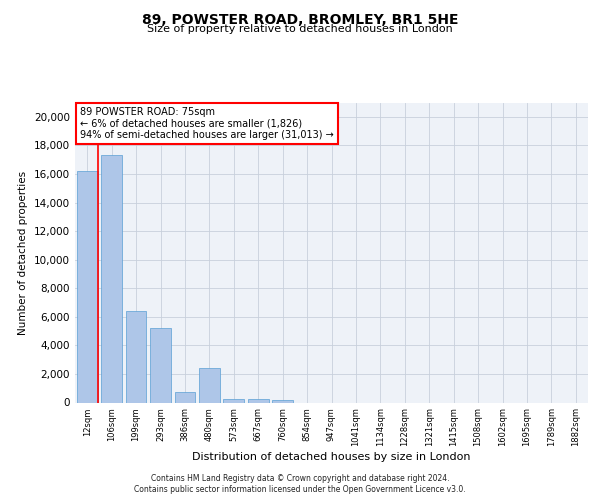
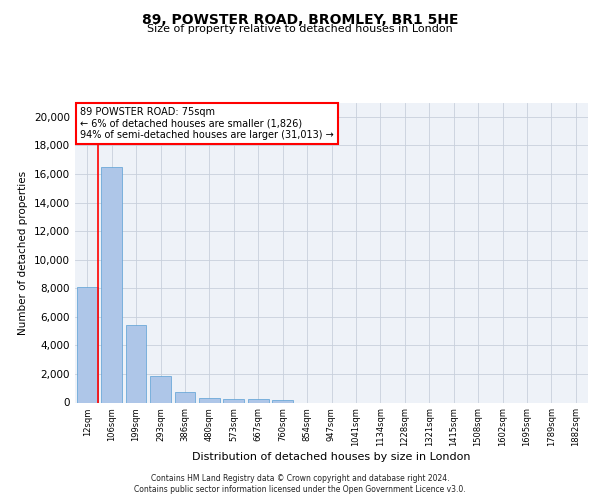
12sqm: 16,200 -> 8,100
106sqm: 17,300 -> 16,500
199sqm: 6,400 -> 5,400
293sqm: 5,200 -> 1,800
480sqm: 2,400 -> 300
